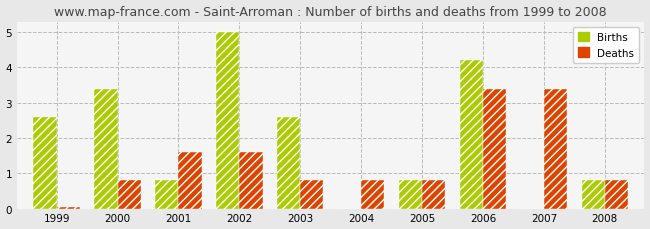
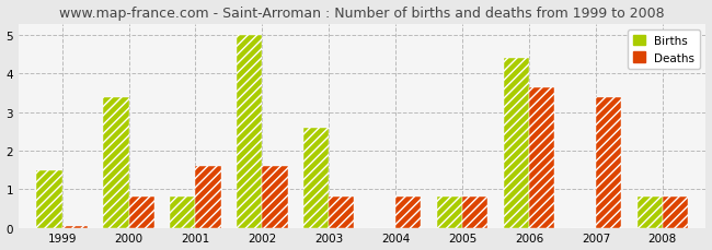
Births/1999: 2.6 -> 1.5
Births/2006: 4.2 -> 4.4
Deaths/2006: 3.40 -> 3.65
